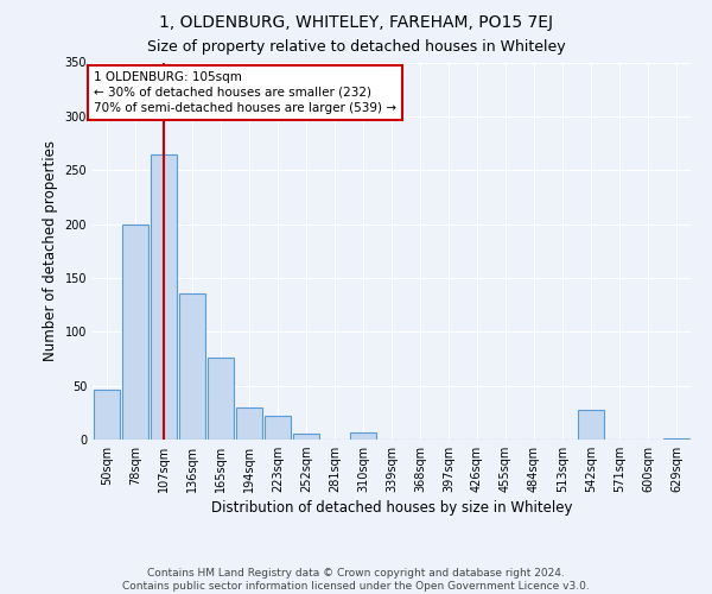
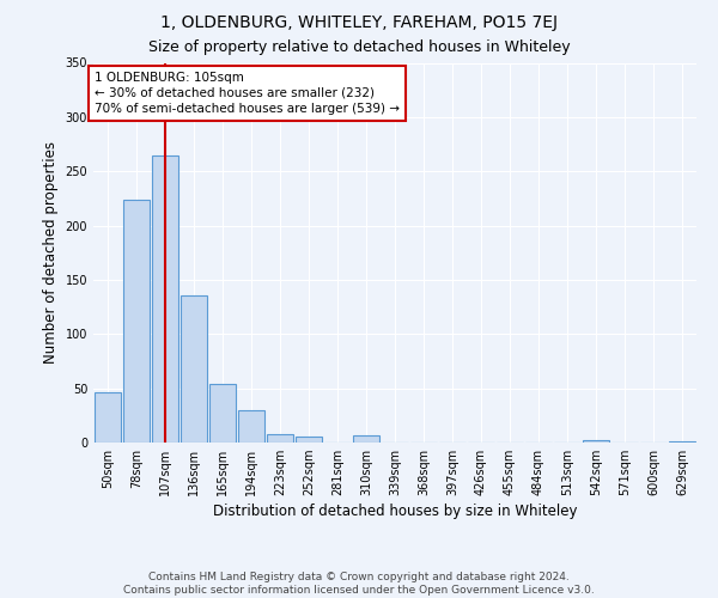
78sqm: 200 -> 224
165sqm: 76 -> 54
223sqm: 22 -> 8
542sqm: 28 -> 2
